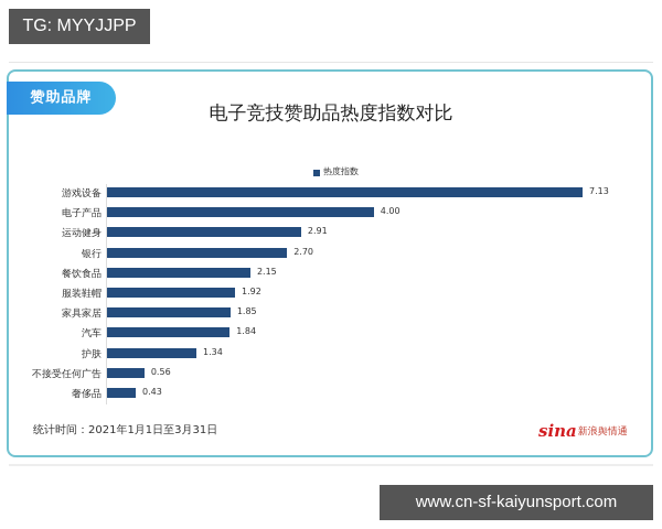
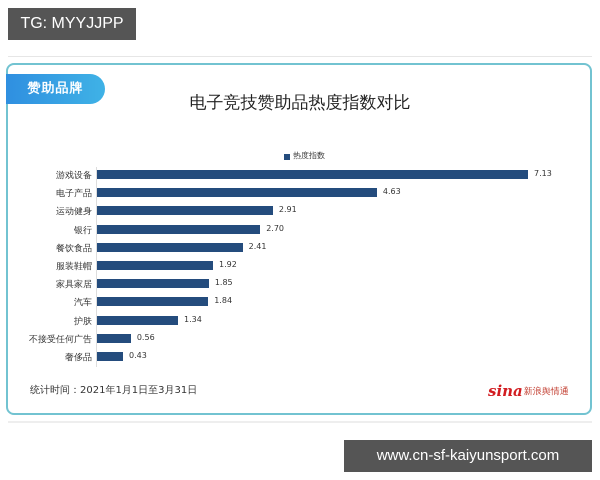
电子产品: 4.00 -> 4.63
餐饮食品: 2.15 -> 2.41
